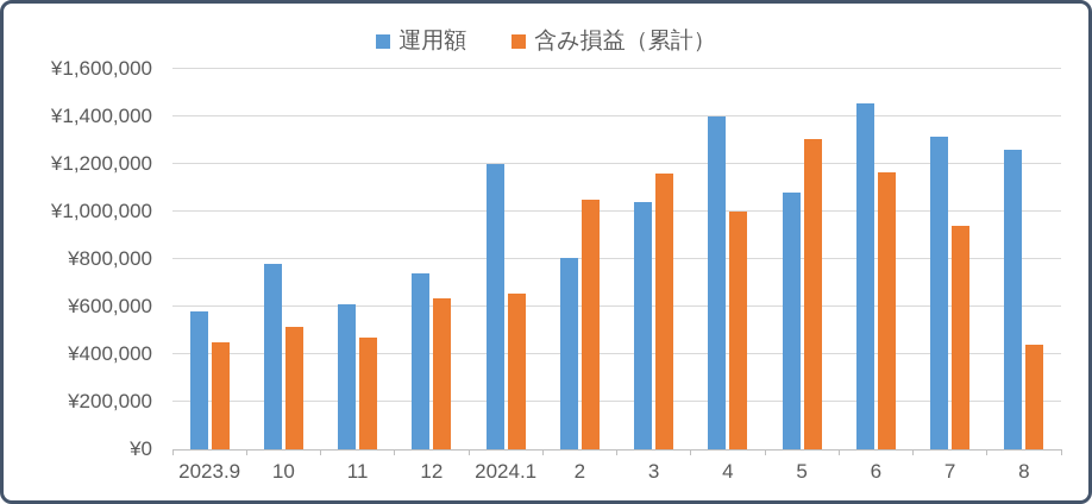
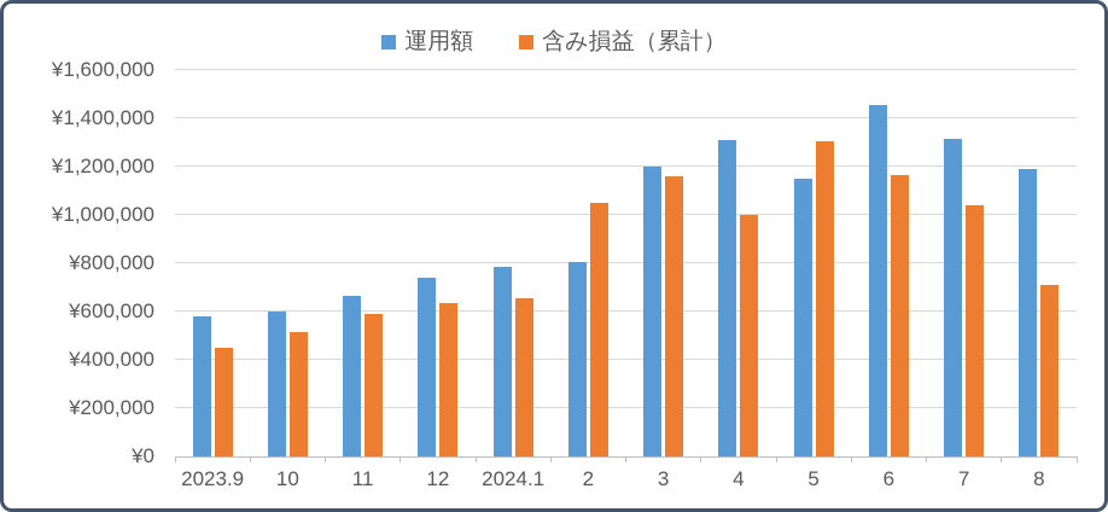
運用額/10: ¥780000 -> ¥600000
運用額/11: ¥610000 -> ¥660000
含み損益（累計）/11: ¥470000 -> ¥590000
運用額/2024.1: ¥1200000 -> ¥780000
運用額/3: ¥1040000 -> ¥1200000
運用額/4: ¥1400000 -> ¥1310000
運用額/5: ¥1080000 -> ¥1150000
含み損益（累計）/7: ¥940000 -> ¥1040000
運用額/8: ¥1260000 -> ¥1190000
含み損益（累計）/8: ¥440000 -> ¥710000
